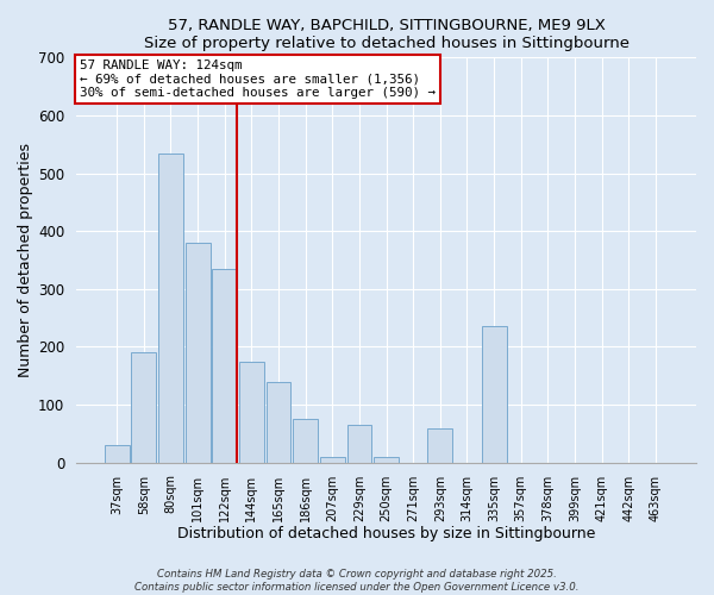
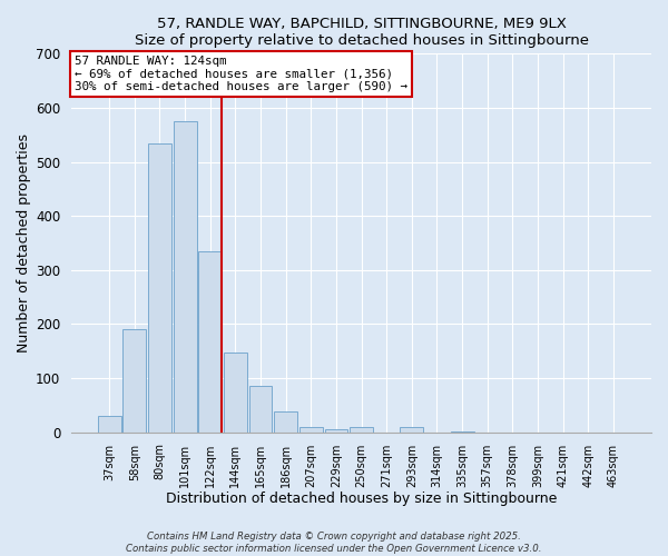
101sqm: 380 -> 575
144sqm: 175 -> 148
165sqm: 140 -> 85
186sqm: 75 -> 38
229sqm: 65 -> 5
293sqm: 60 -> 10
335sqm: 235 -> 1
